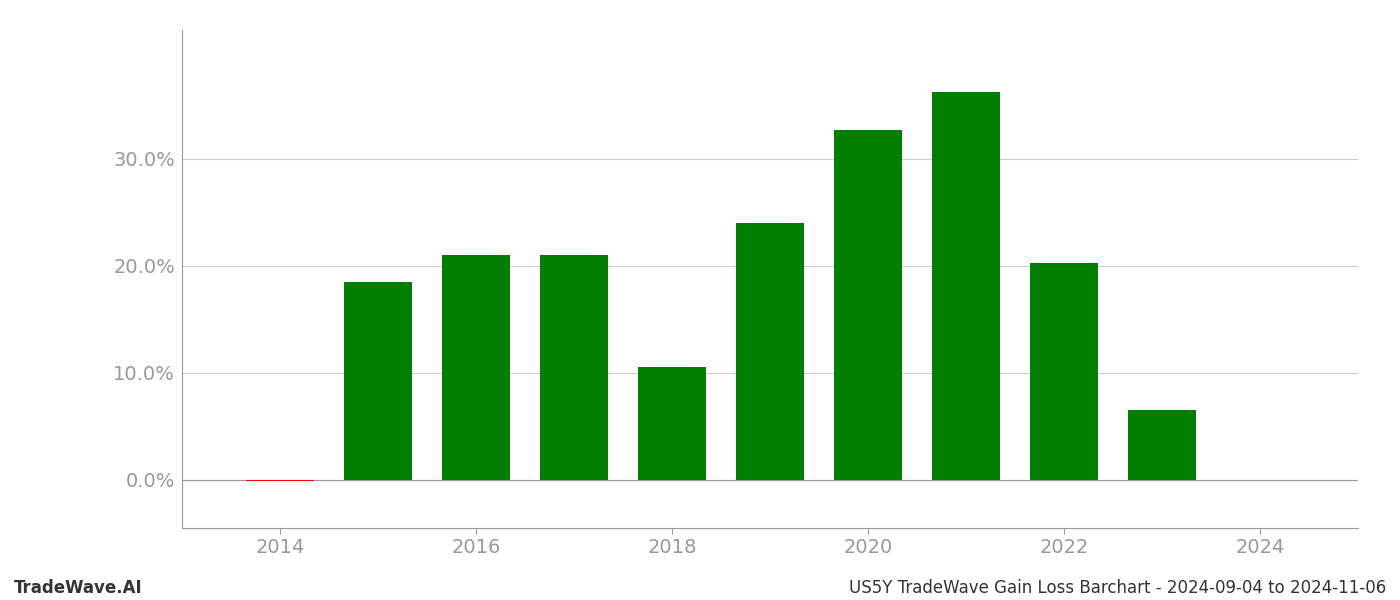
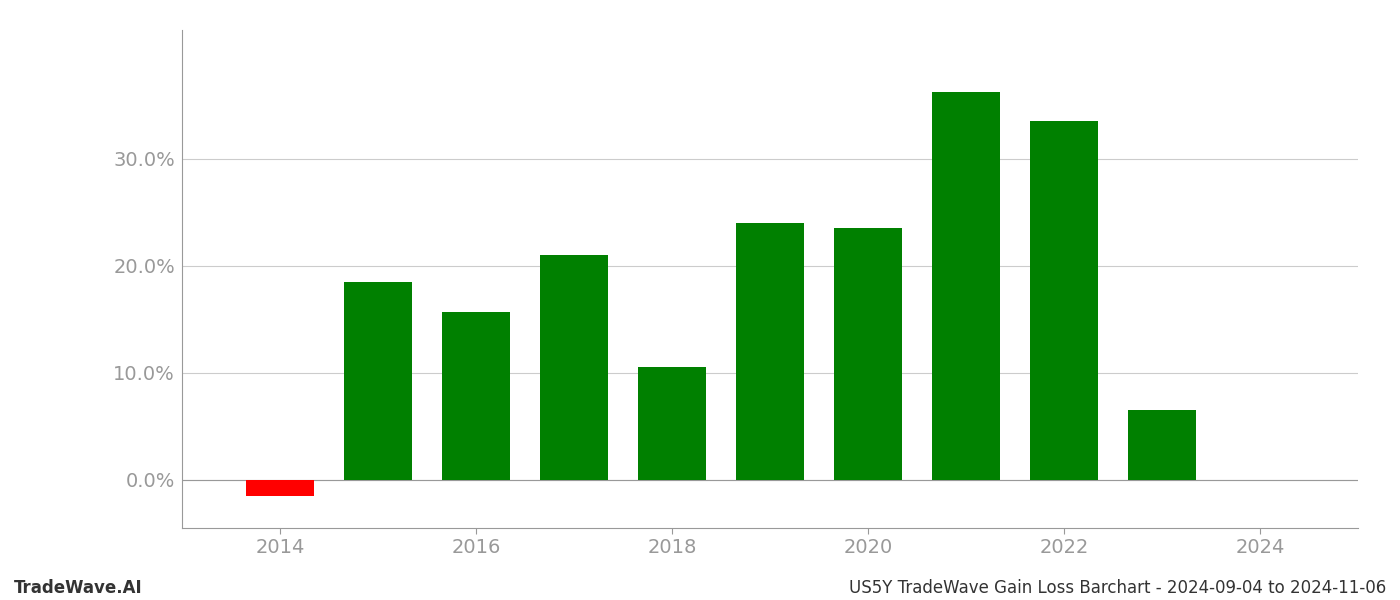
2014: -0.1% -> -1.5%
2016: 21.0% -> 15.7%
2020: 32.7% -> 23.5%
2022: 20.2% -> 33.5%
